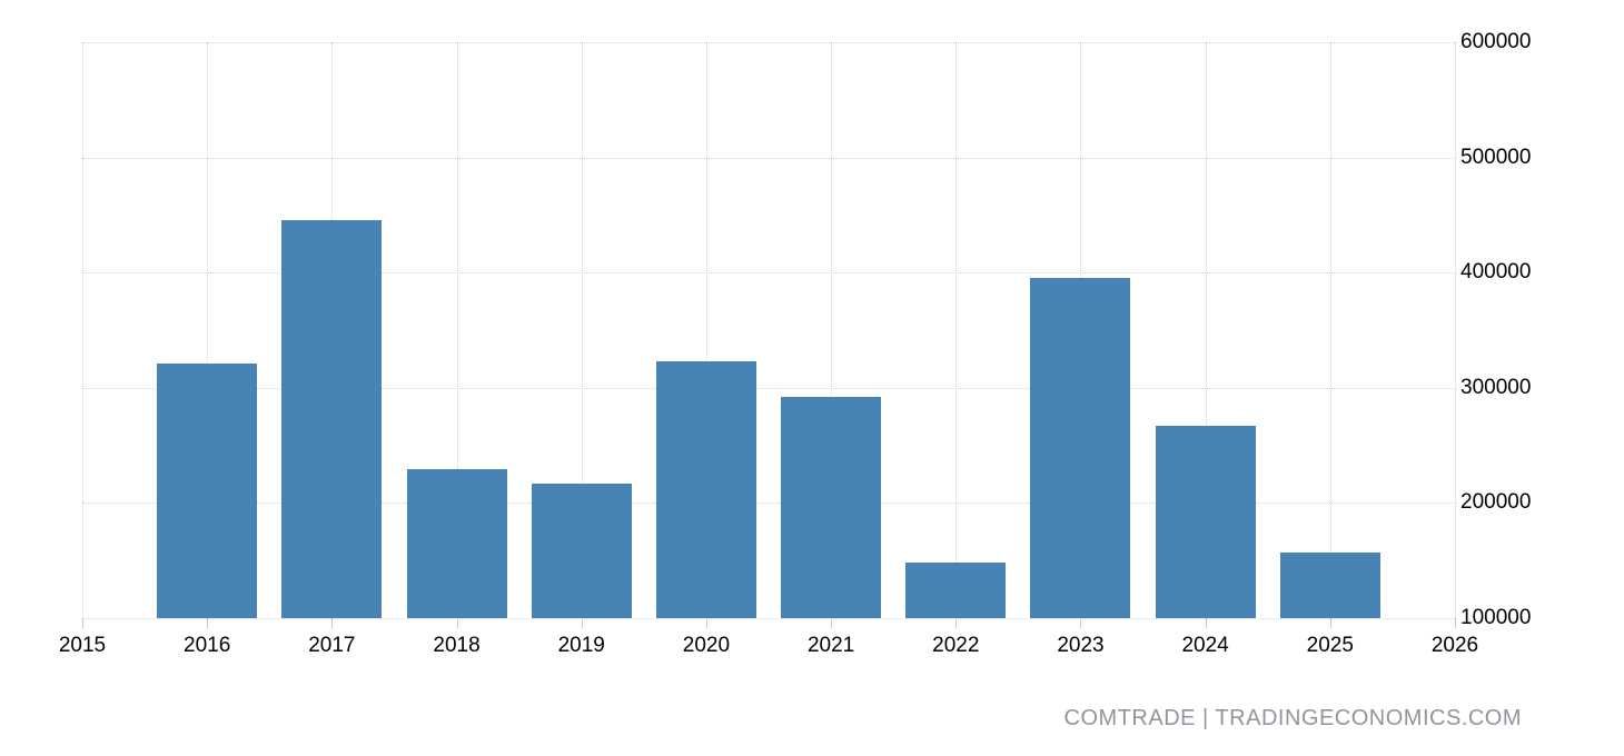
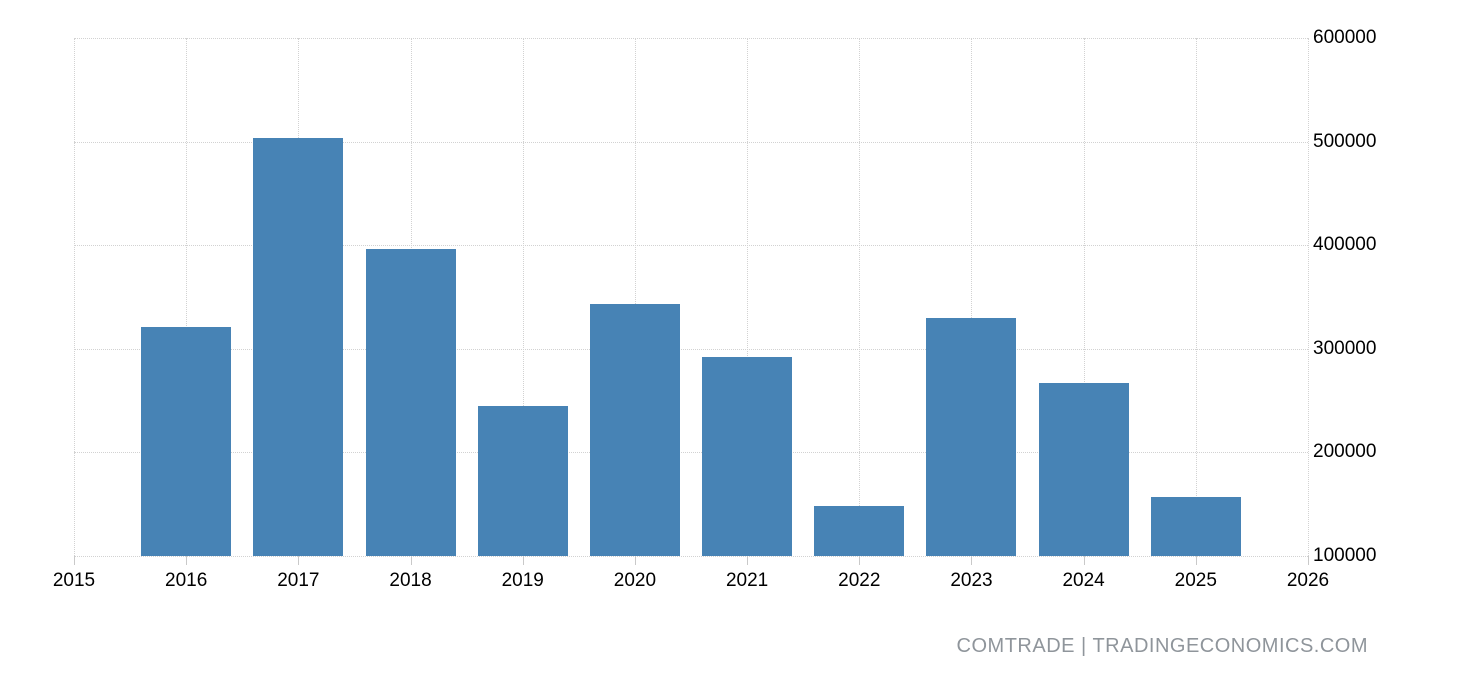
2017: 446000 -> 503000
2018: 229000 -> 396000
2019: 217000 -> 245000
2020: 323000 -> 343000
2023: 395000 -> 330000
